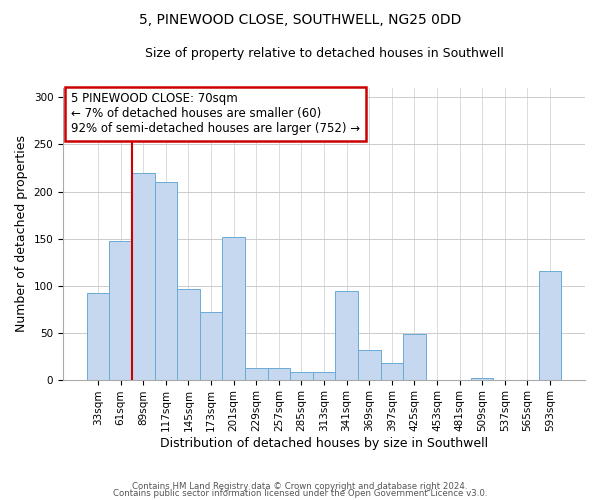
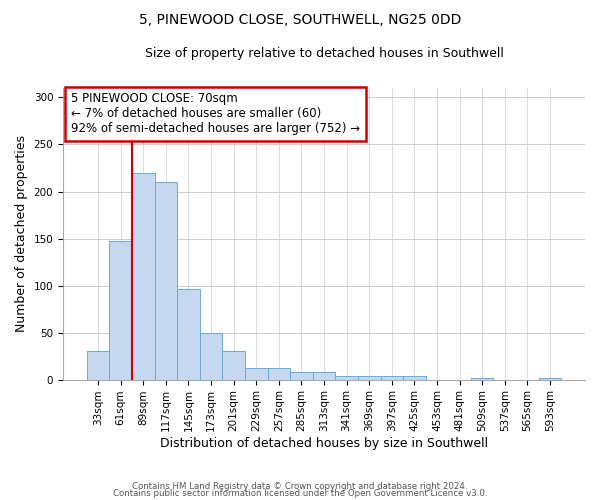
33sqm: 92 -> 30
173sqm: 72 -> 50
201sqm: 152 -> 30
341sqm: 94 -> 4
369sqm: 32 -> 4
397sqm: 18 -> 4
425sqm: 48 -> 4
593sqm: 116 -> 2
